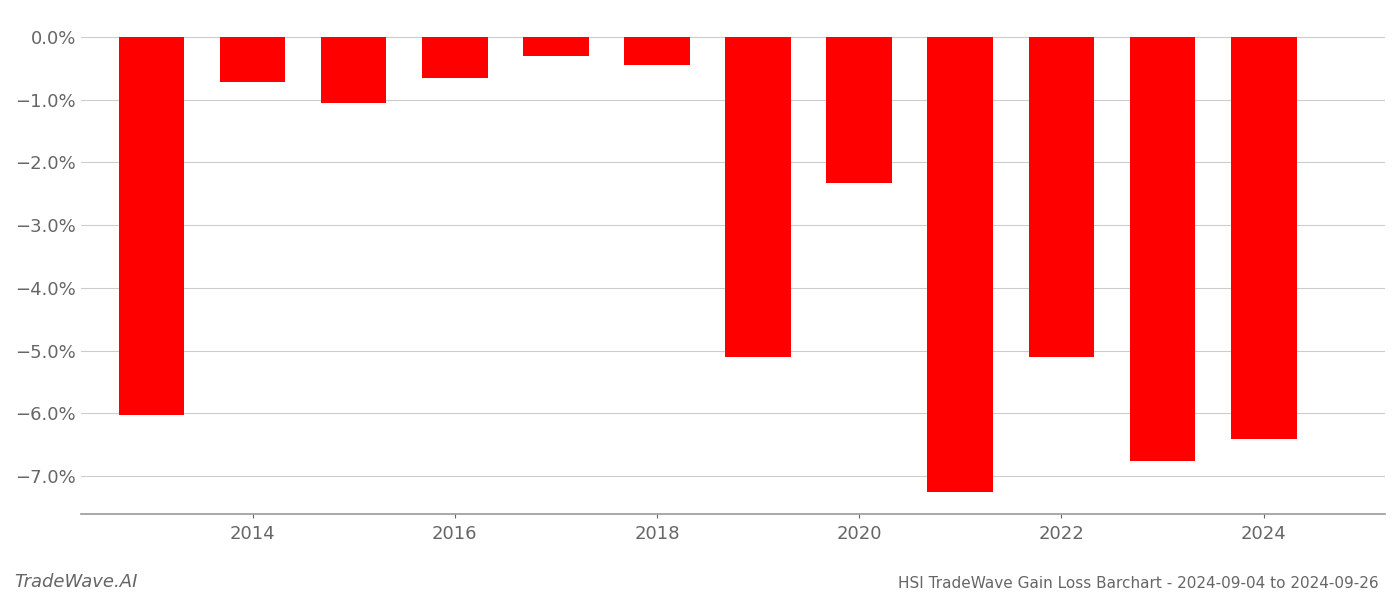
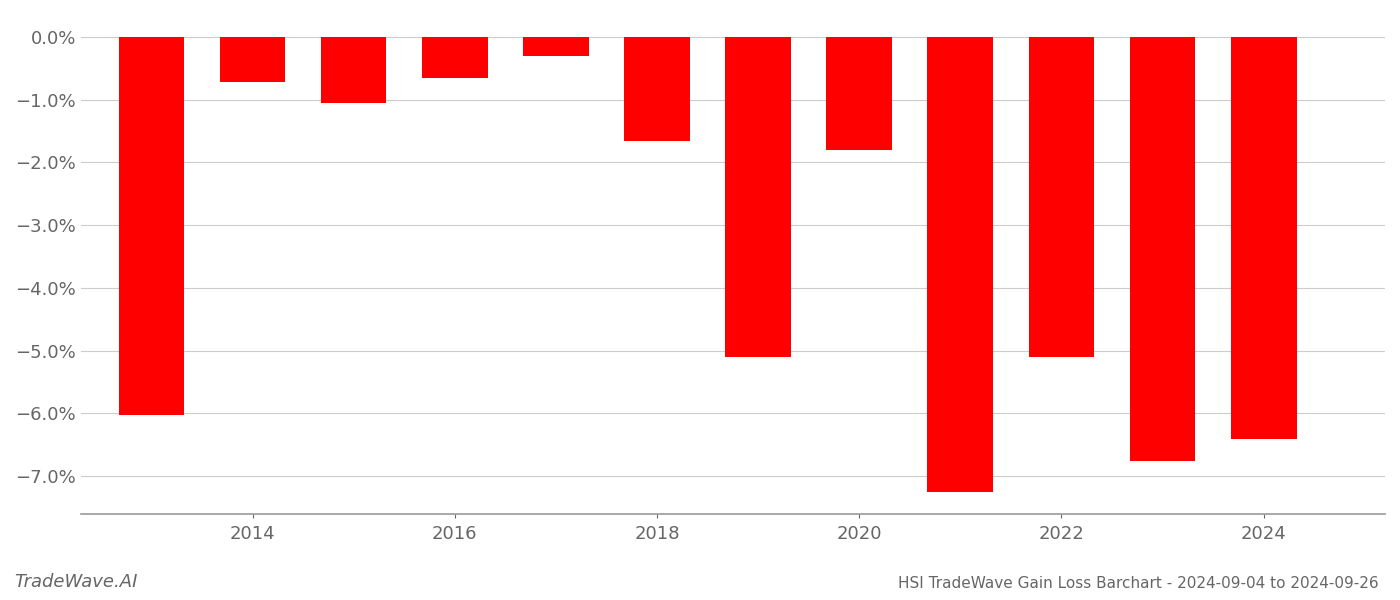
2018: -0.44% -> -1.65%
2020: -2.32% -> -1.80%
